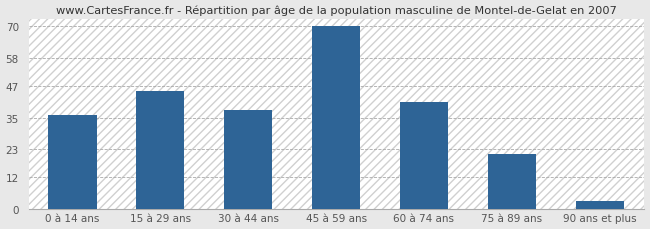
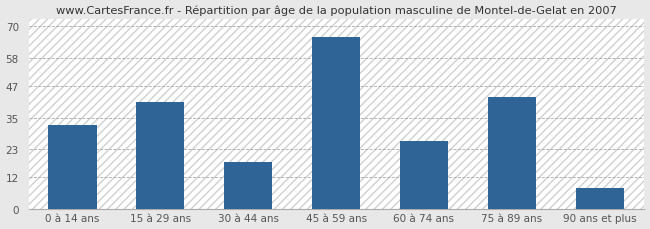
0 à 14 ans: 36 -> 32
15 à 29 ans: 45 -> 41
30 à 44 ans: 38 -> 18
45 à 59 ans: 70 -> 66
60 à 74 ans: 41 -> 26
75 à 89 ans: 21 -> 43
90 ans et plus: 3 -> 8
